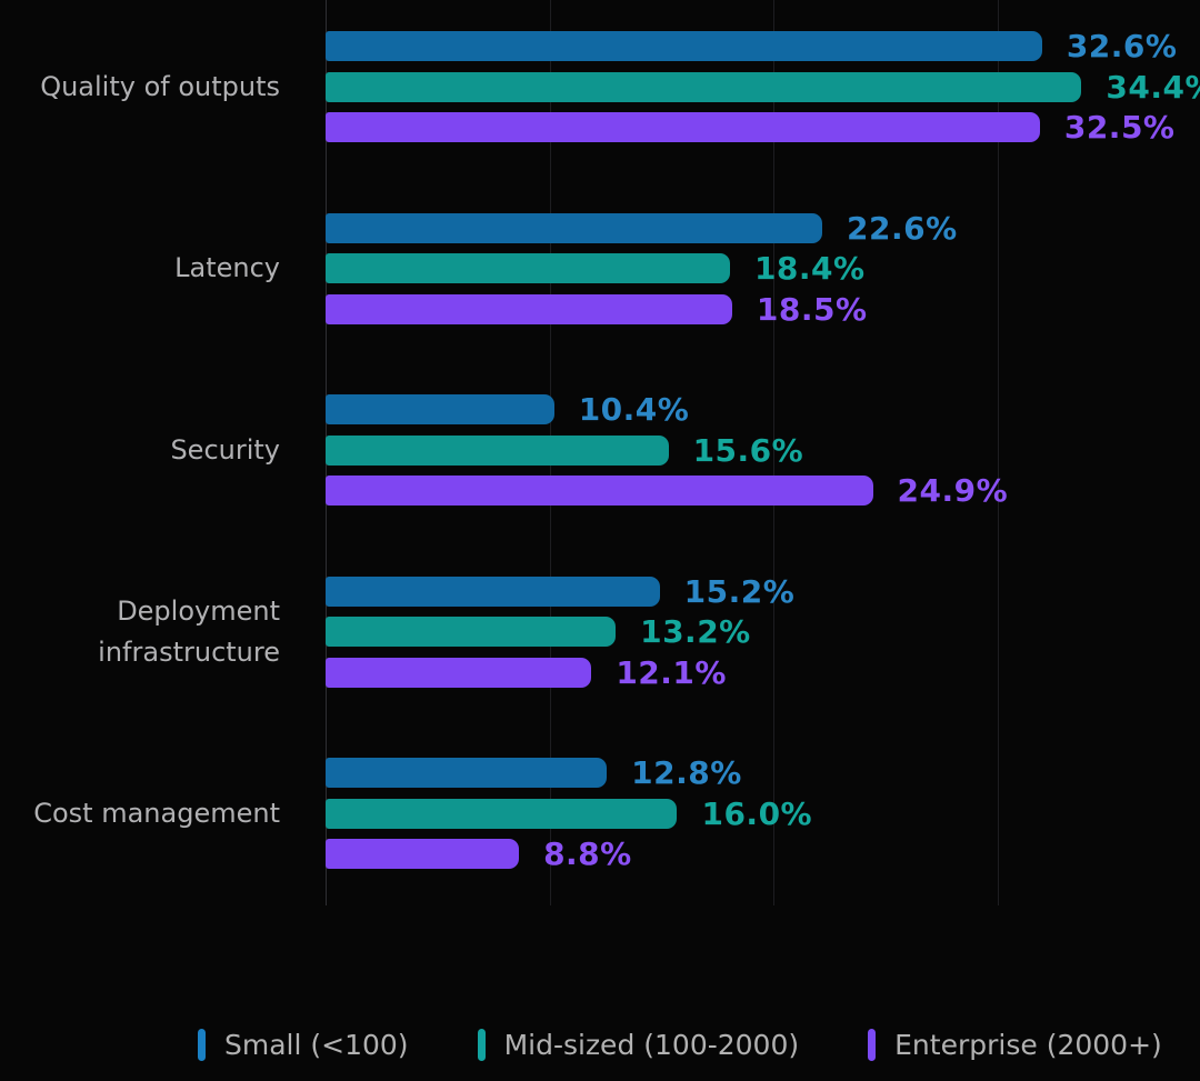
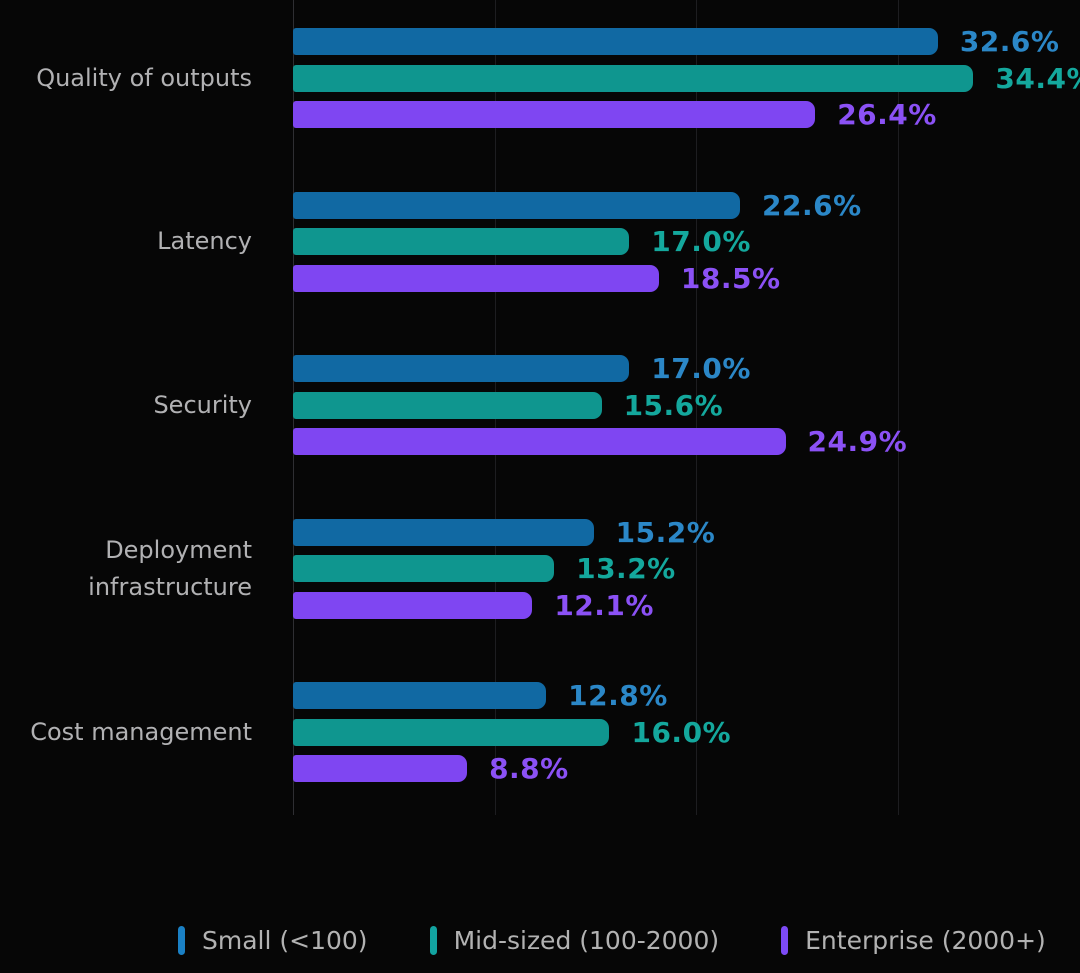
Enterprise (2000+)/Quality of outputs: 32.5% -> 26.4%
Mid-sized (100-2000)/Latency: 18.4% -> 17.0%
Small (<100)/Security: 10.4% -> 17.0%
